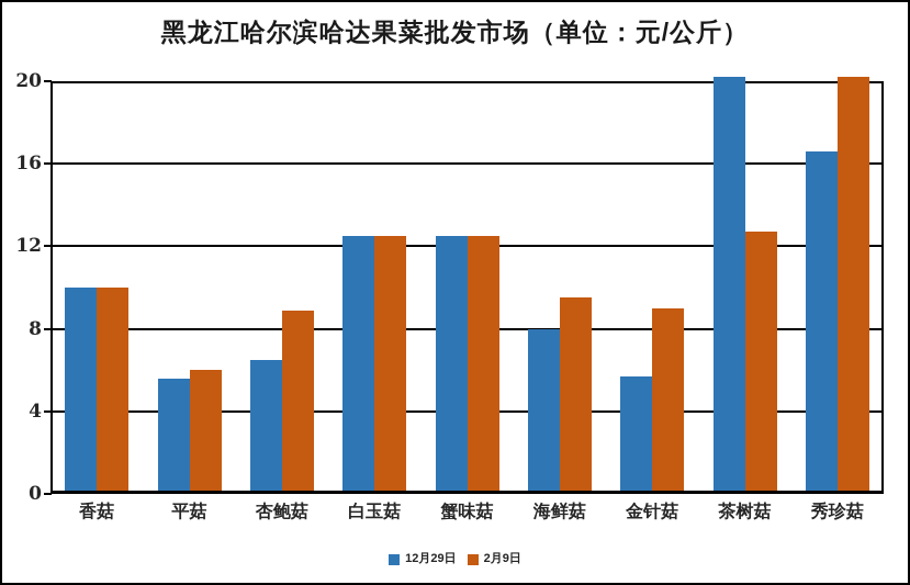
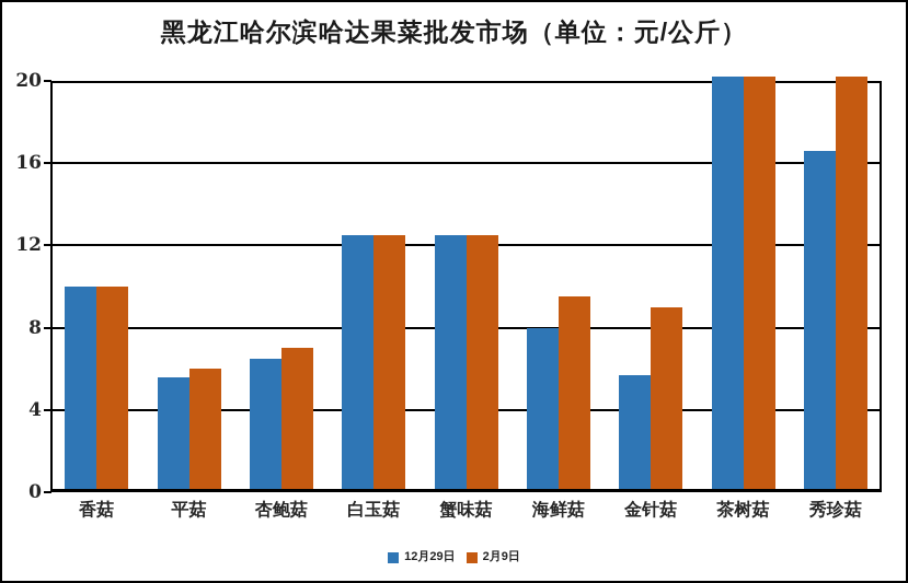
2月9日/杏鲍菇: 8.9 -> 7.0
2月9日/茶树菇: 12.7 -> 20.0
